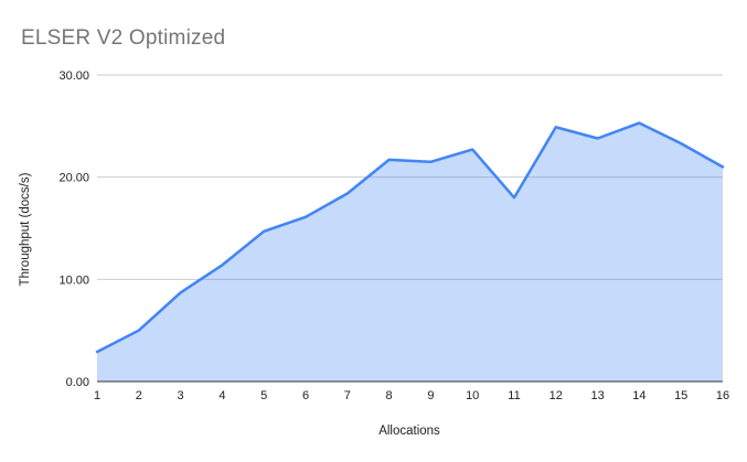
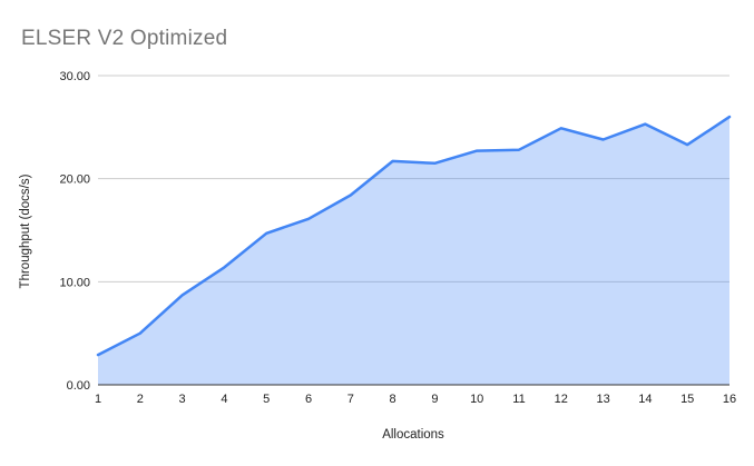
11: 18 -> 23
16: 21 -> 26
